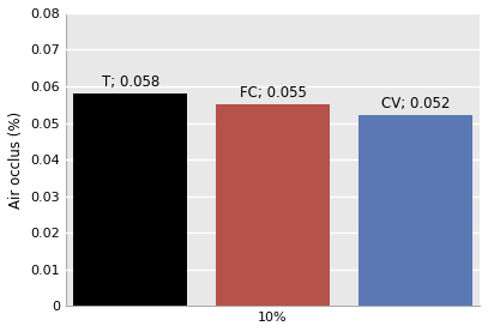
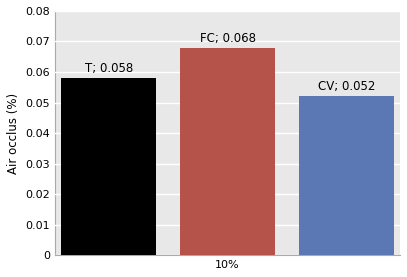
10%: 0.055 -> 0.068
